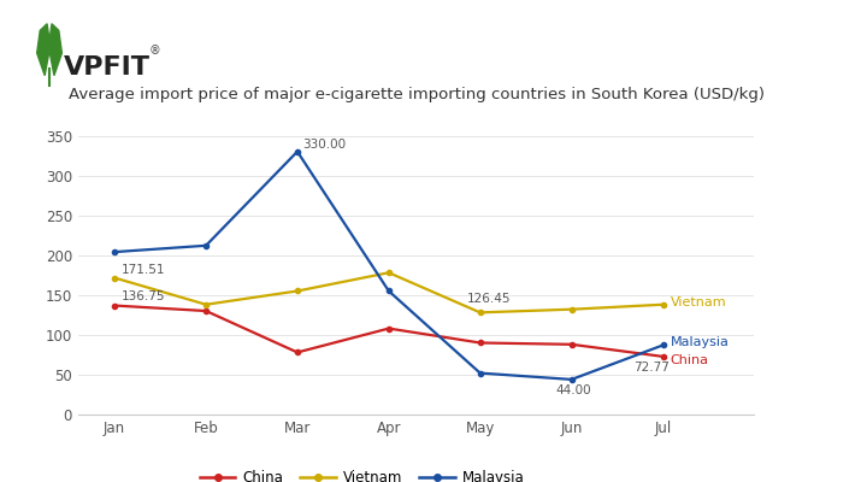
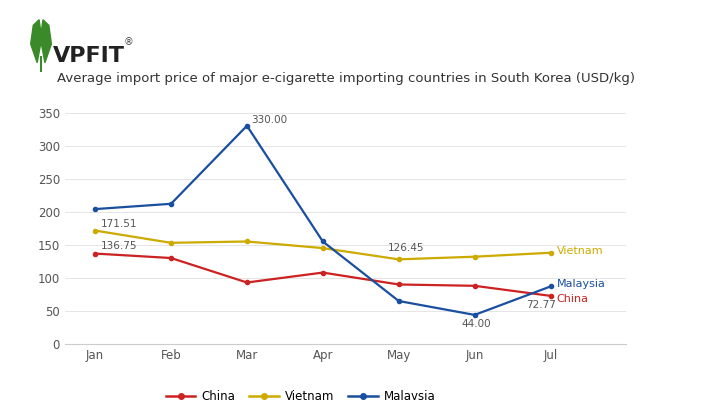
Vietnam/Feb: 138 -> 153
China/Mar: 78 -> 93
Vietnam/Apr: 178 -> 145
Malaysia/May: 52 -> 65
